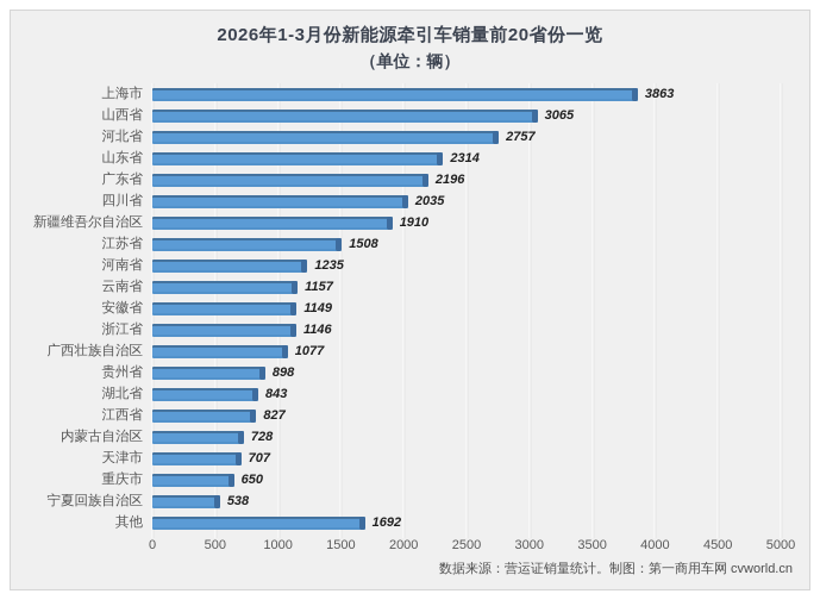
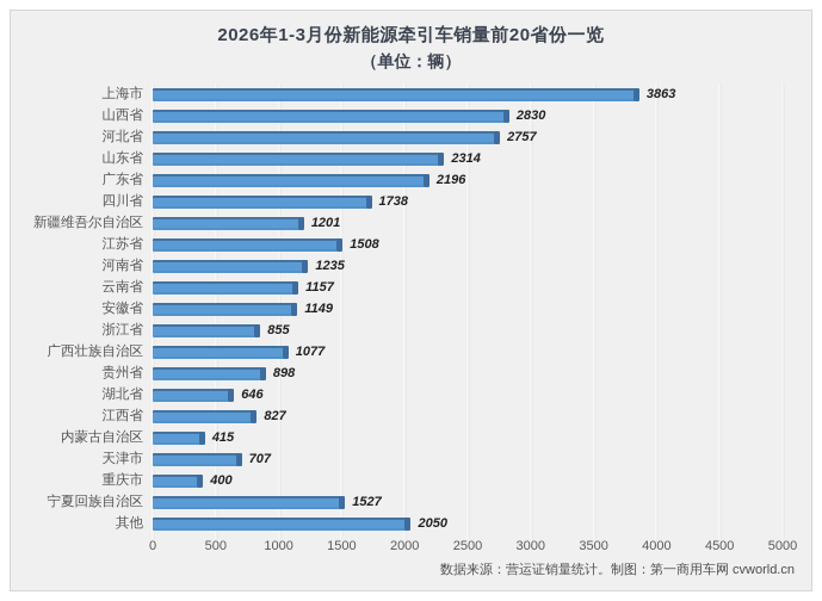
山西省: 3065 -> 2830
四川省: 2035 -> 1738
新疆维吾尔自治区: 1910 -> 1201
浙江省: 1146 -> 855
湖北省: 843 -> 646
内蒙古自治区: 728 -> 415
重庆市: 650 -> 400
宁夏回族自治区: 538 -> 1527
其他: 1692 -> 2050
